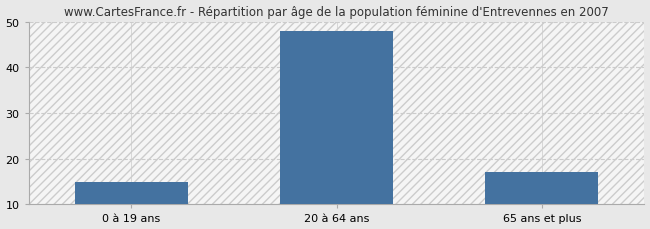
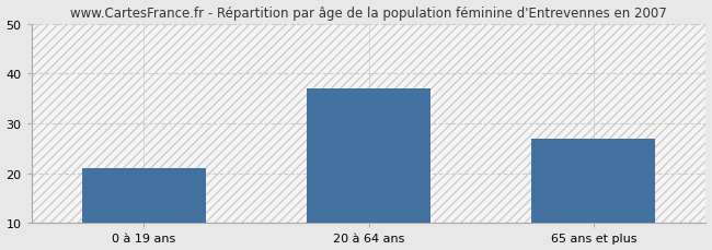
0 à 19 ans: 15 -> 21
20 à 64 ans: 48 -> 37
65 ans et plus: 17 -> 27
